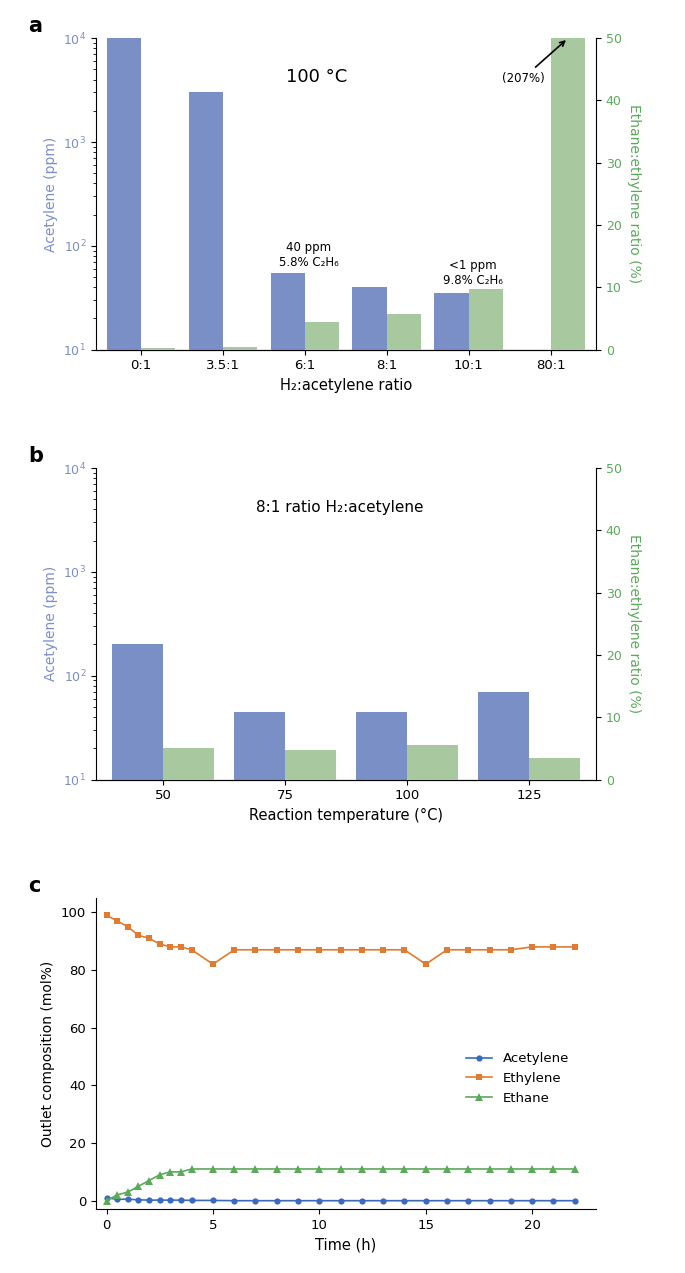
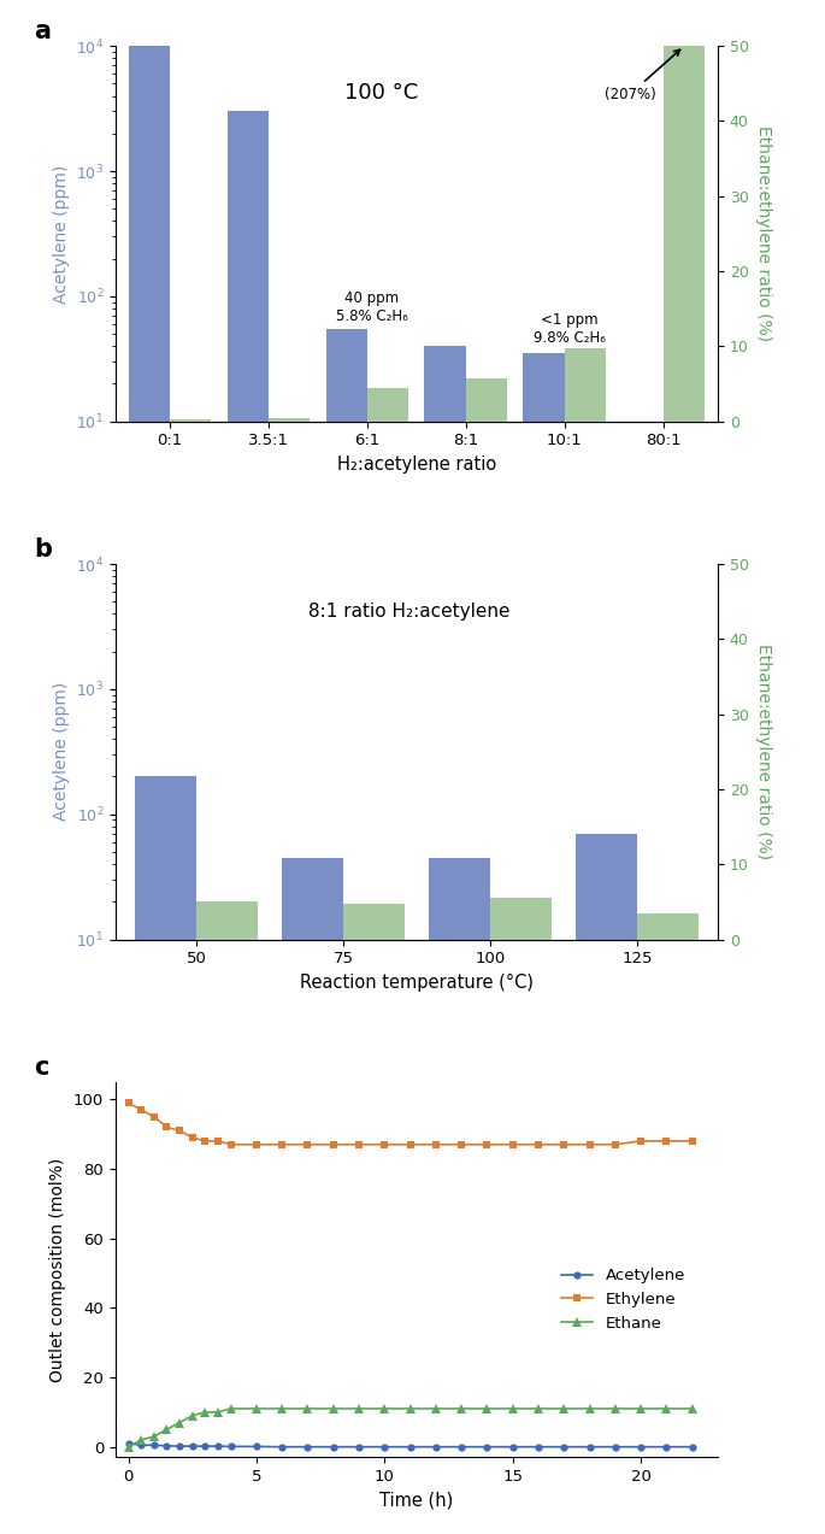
Ethylene/5: 82 -> 87
Ethylene/15: 82 -> 87
